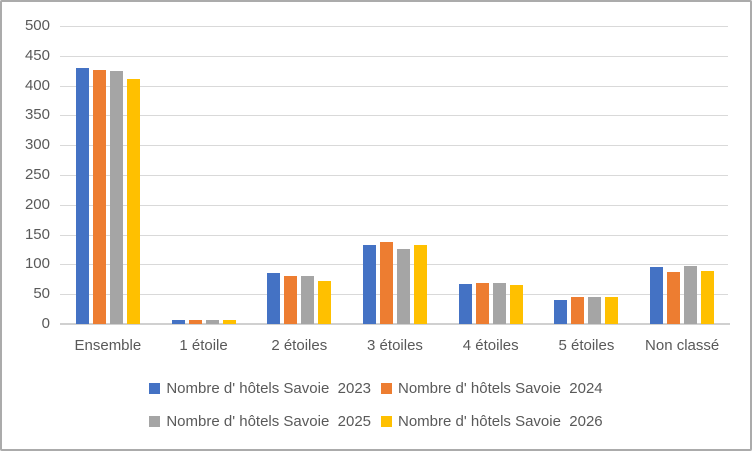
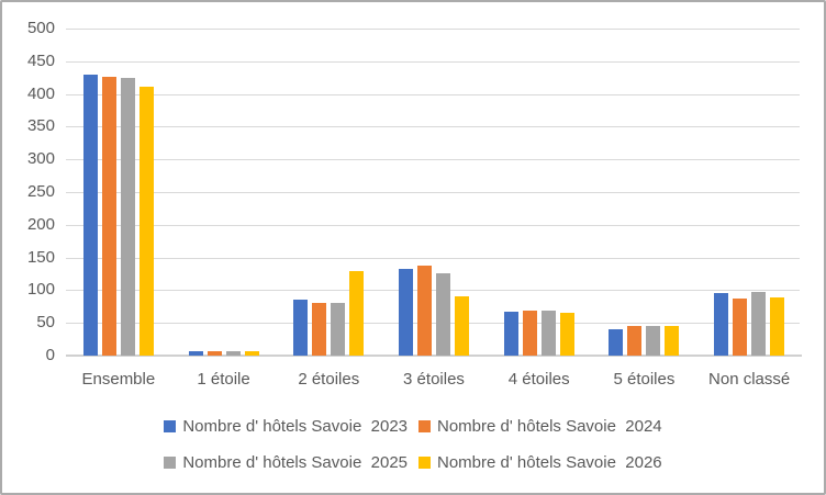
Nombre d' hôtels Savoie 2026/2 étoiles: 70 -> 130
Nombre d' hôtels Savoie 2026/3 étoiles: 130 -> 90
